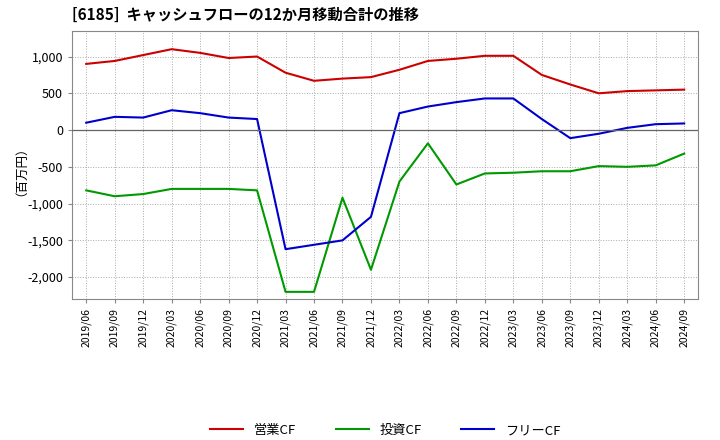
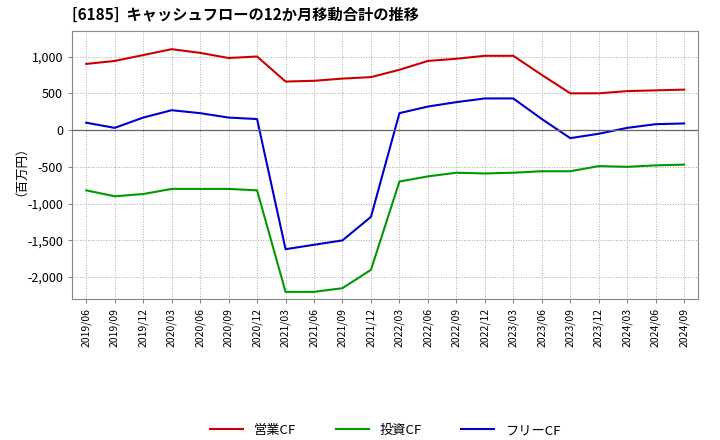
フリーCF/2019/09: 180 -> 30
営業CF/2021/03: 780 -> 660
投資CF/2021/09: -920 -> -2,150
投資CF/2022/06: -180 -> -630
投資CF/2022/09: -740 -> -580
営業CF/2023/09: 620 -> 500
投資CF/2024/09: -320 -> -470
